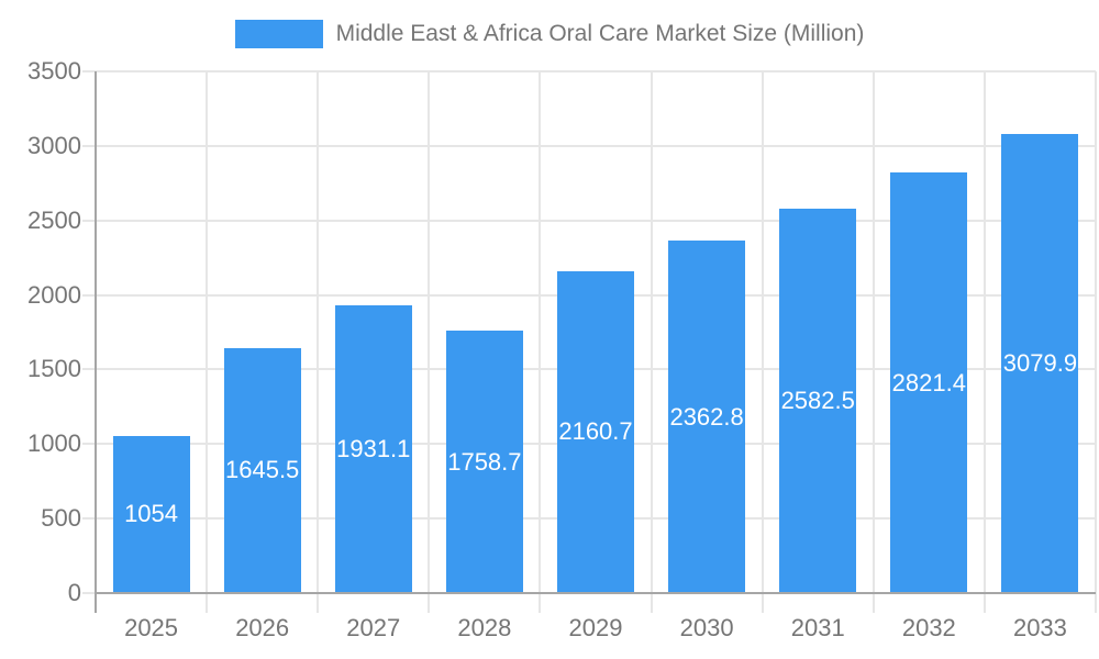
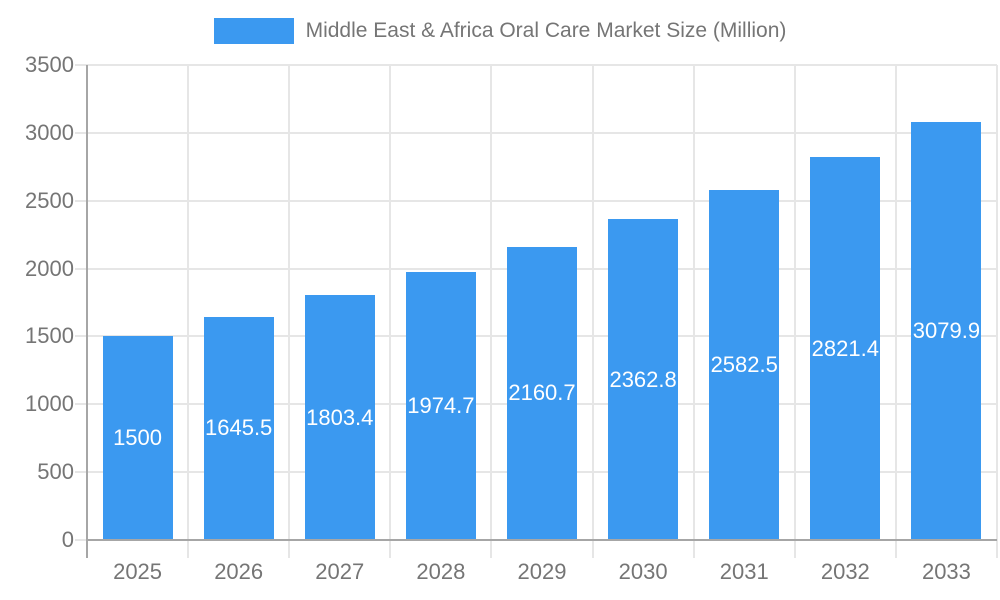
2025: 1054 -> 1500
2027: 1931.1 -> 1803.4
2028: 1758.7 -> 1974.7
